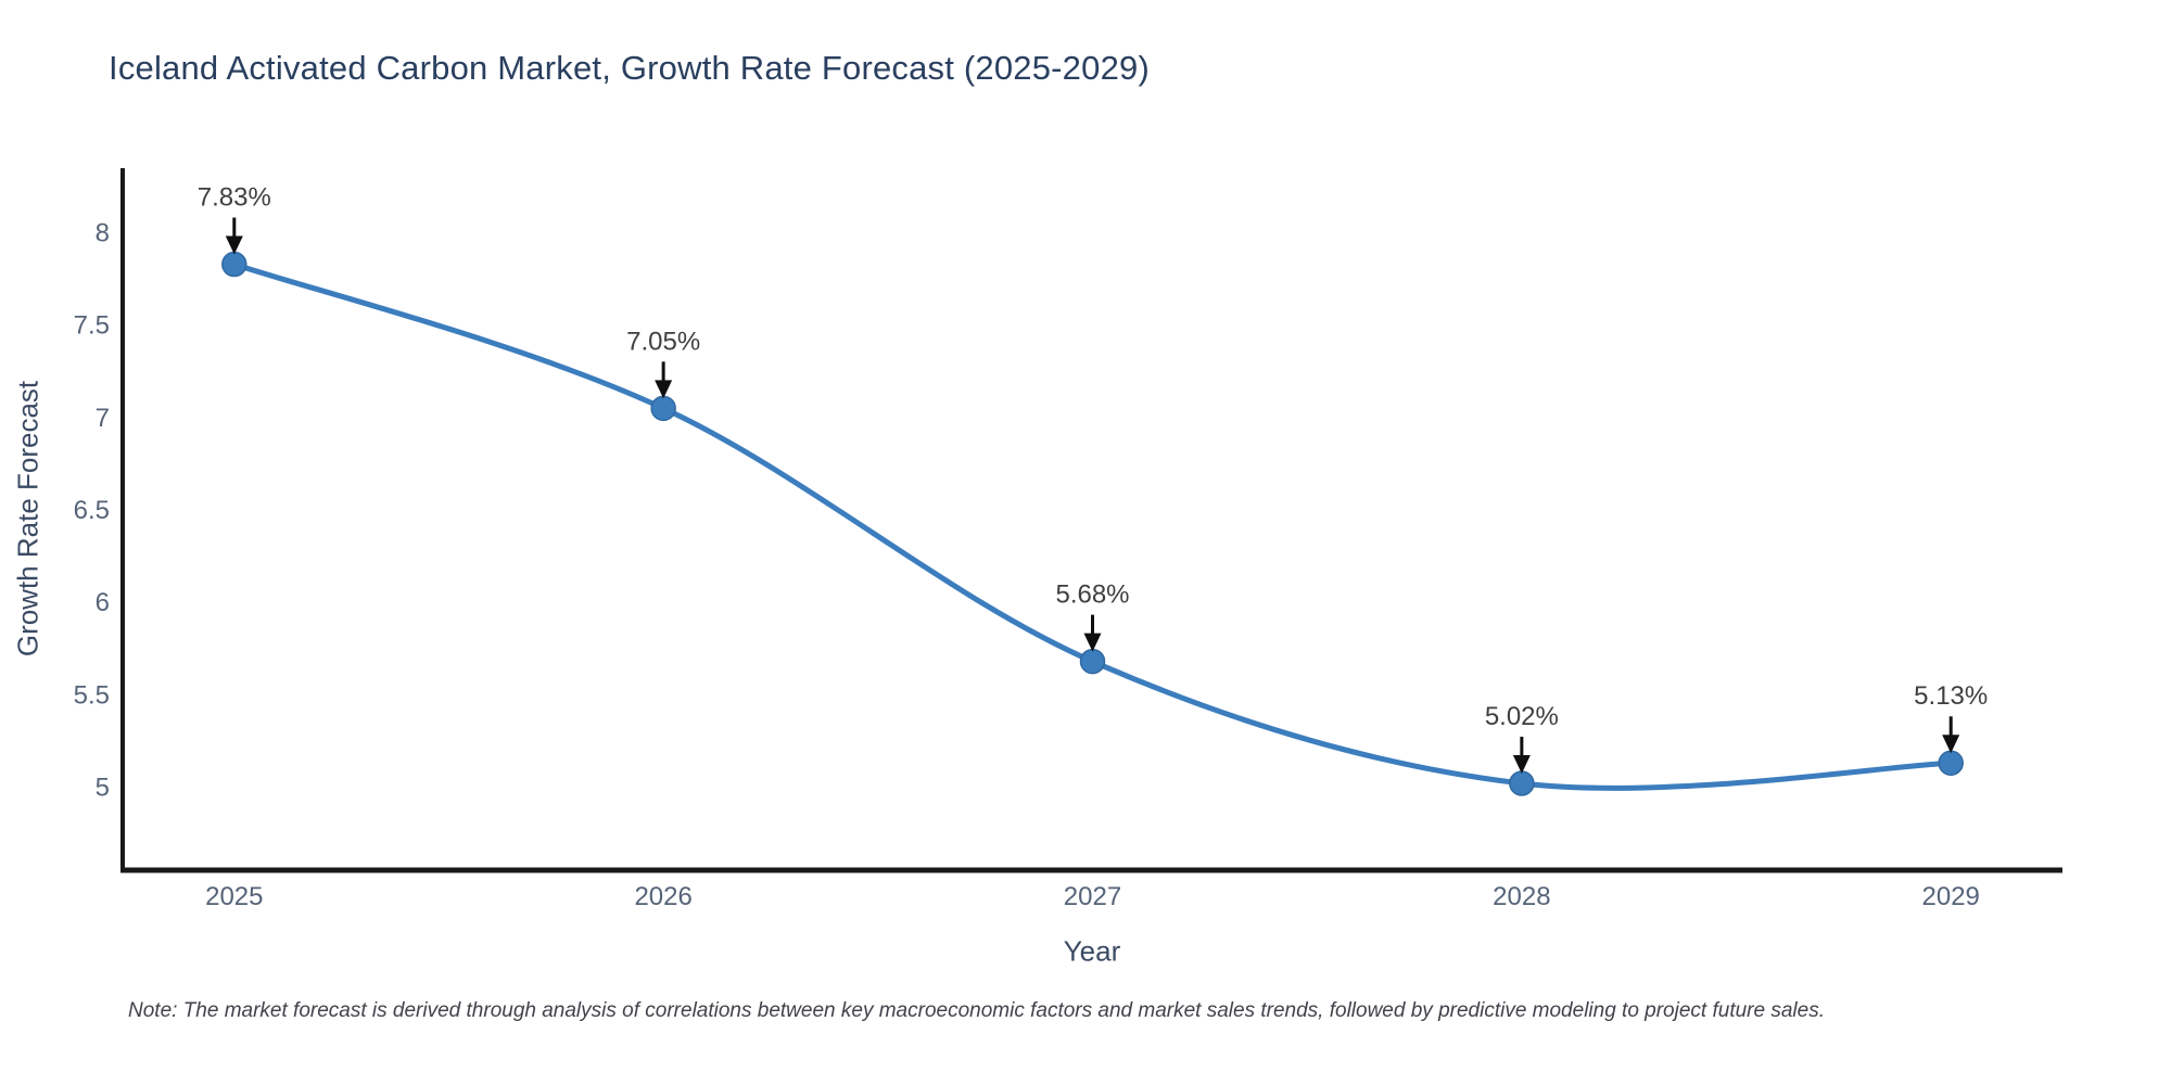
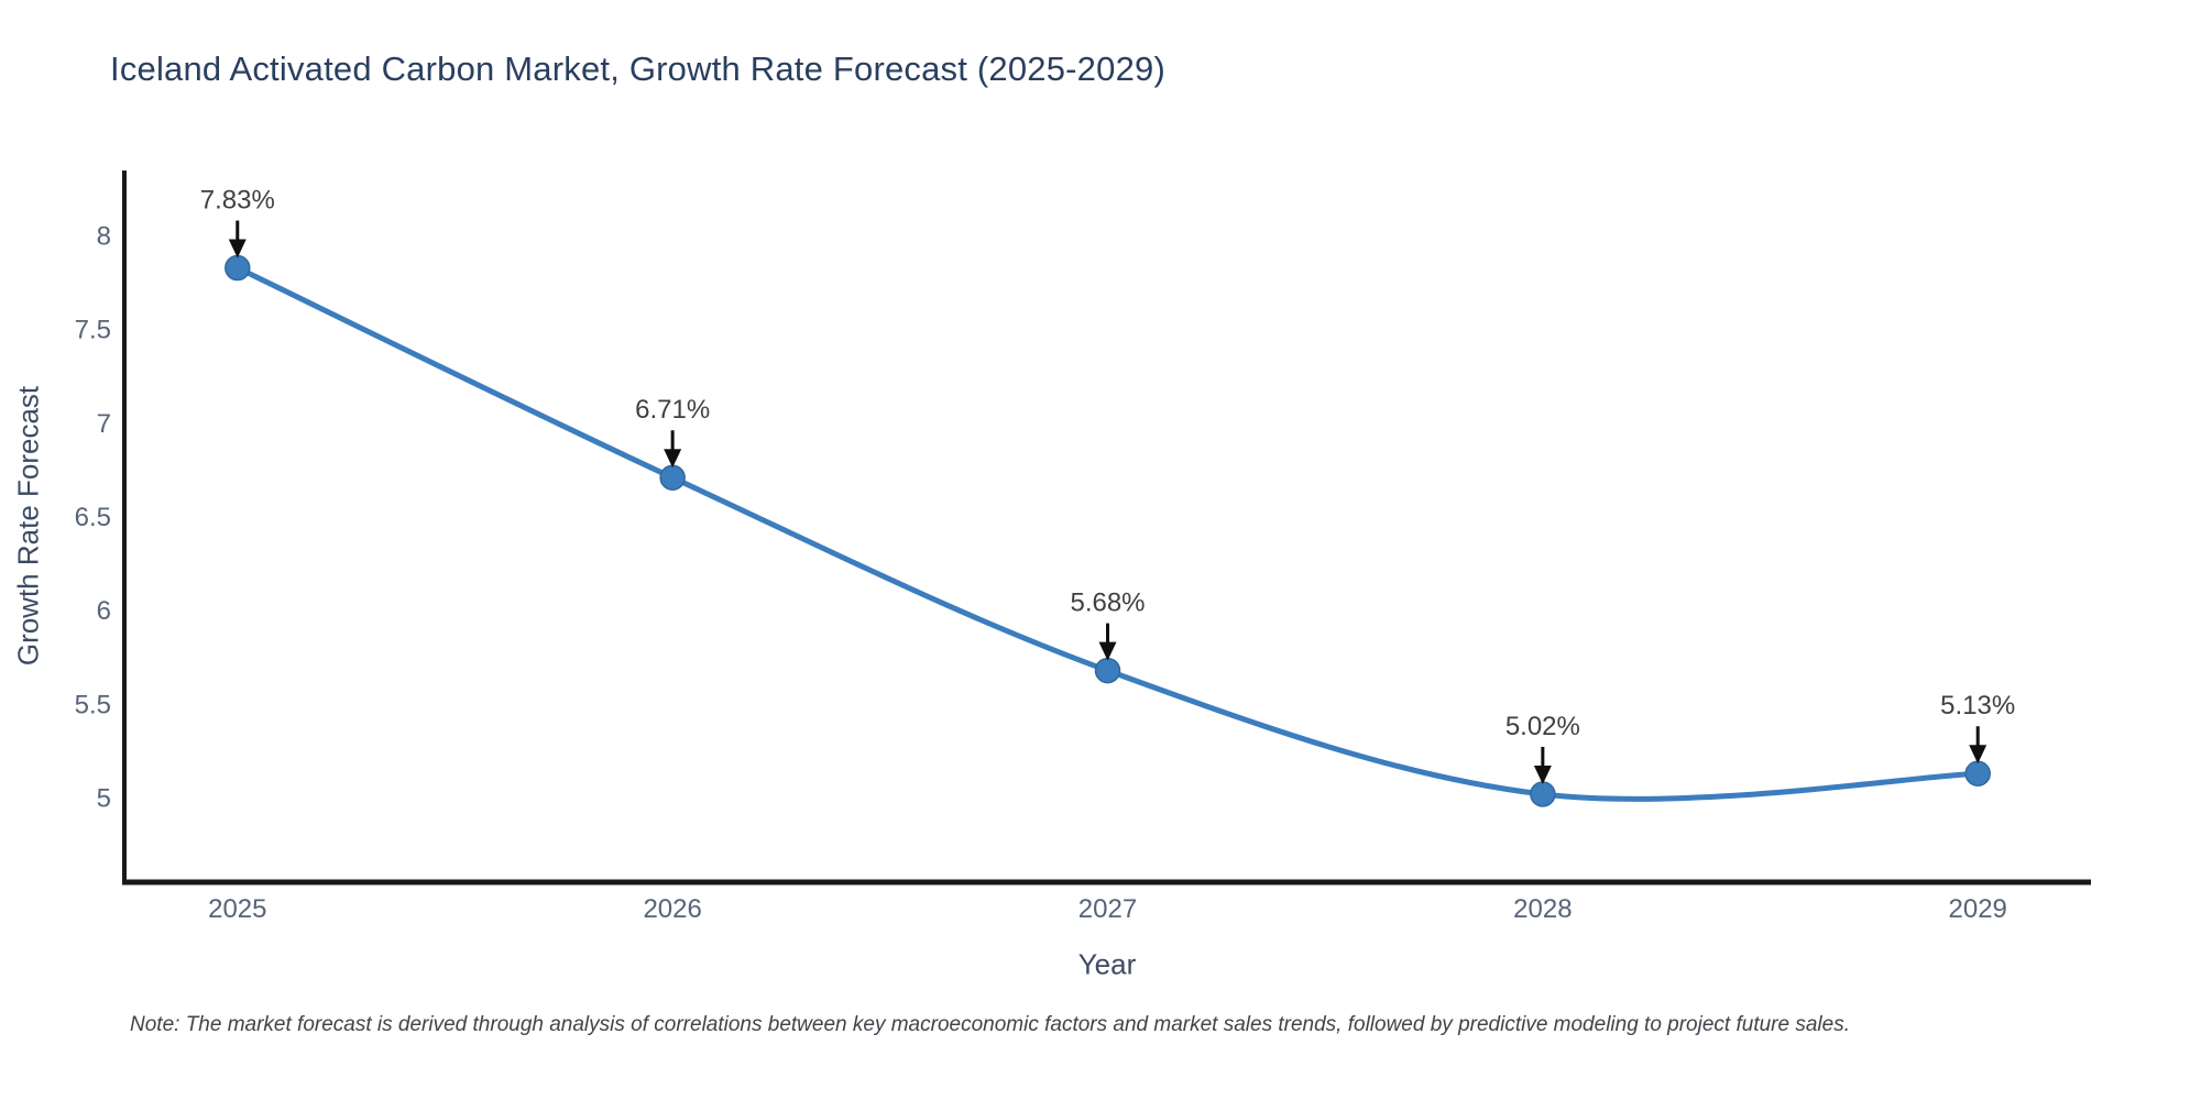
2026: 7.05% -> 6.71%
